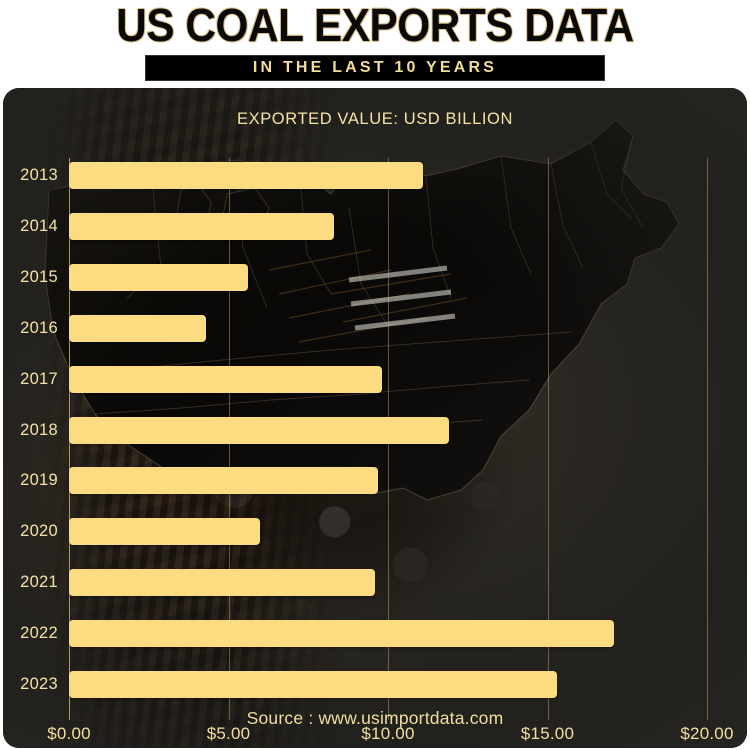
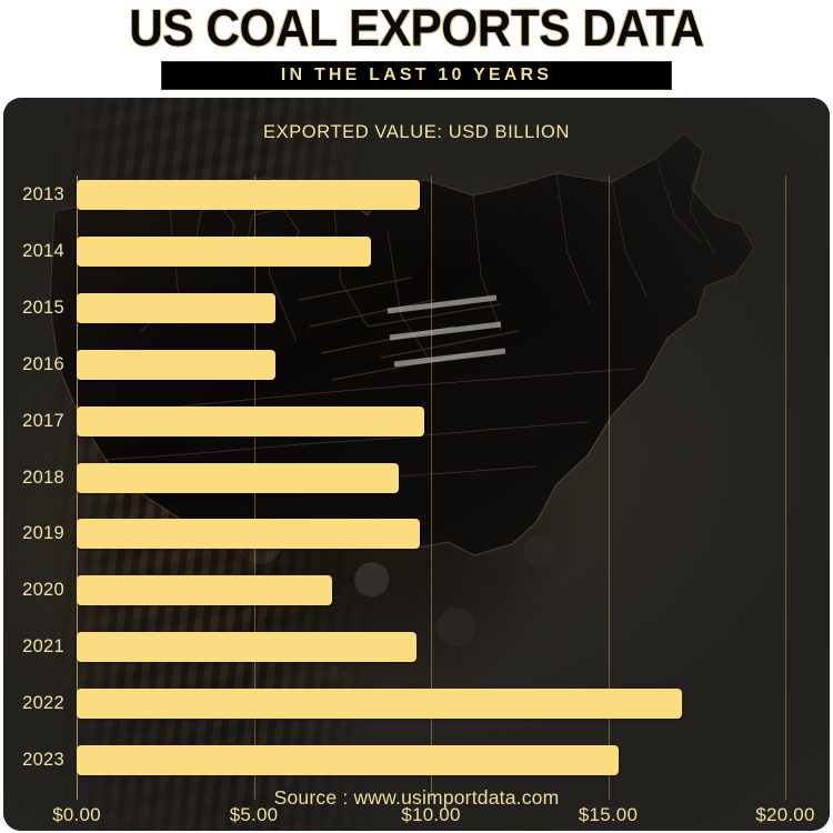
2013: $11.1 -> $9.7
2016: $4.3 -> $5.6
2018: $11.9 -> $9.1
2020: $6.0 -> $7.2
